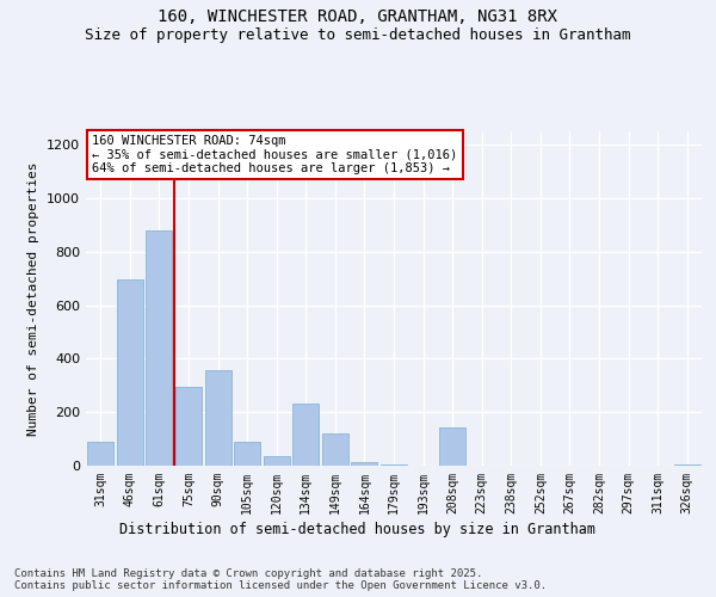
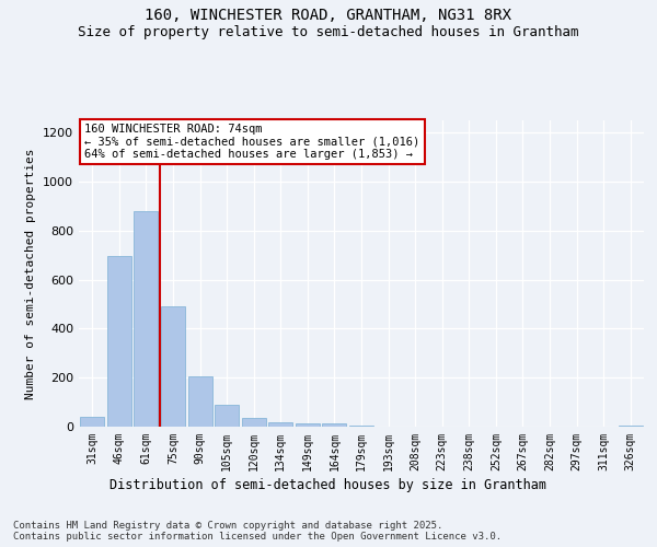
31sqm: 90 -> 40
75sqm: 295 -> 490
90sqm: 355 -> 205
134sqm: 230 -> 20
149sqm: 120 -> 12
208sqm: 145 -> 2
